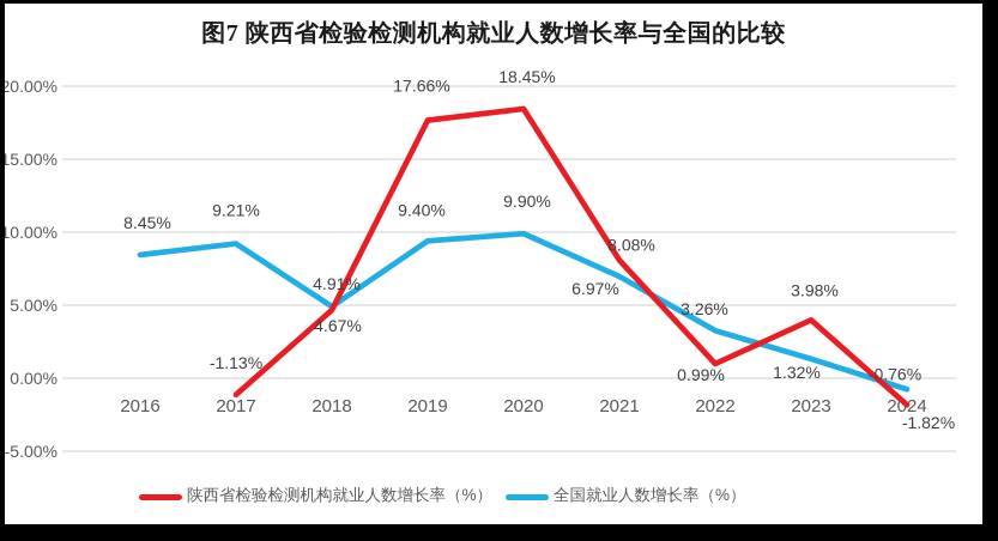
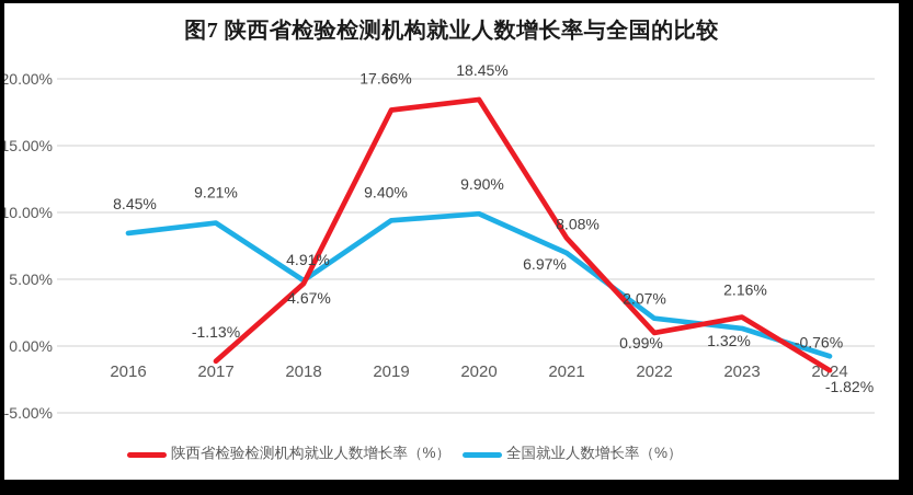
全国就业人数增长率（%）/2022: 3.26% -> 2.07%
陕西省检验检测机构就业人数增长率（%）/2023: 3.98% -> 2.16%
